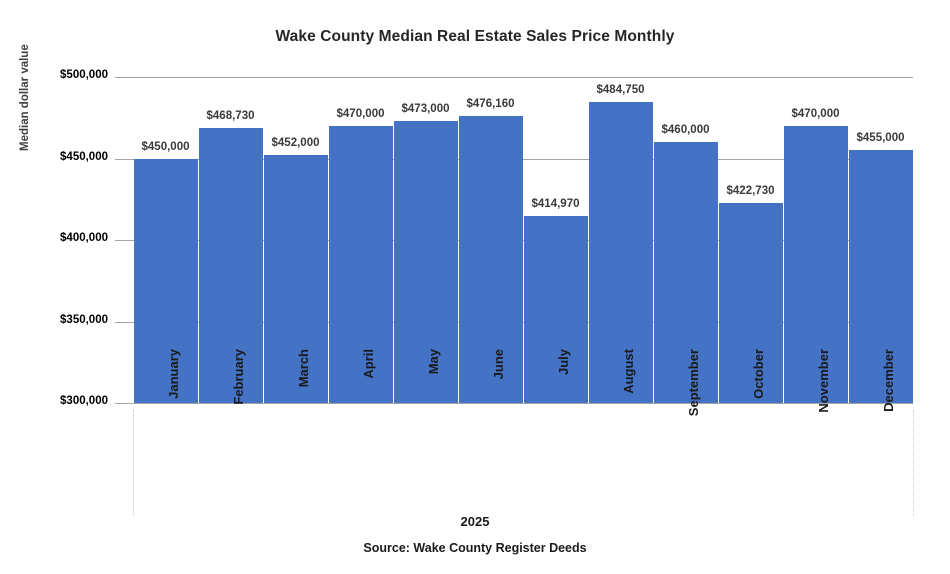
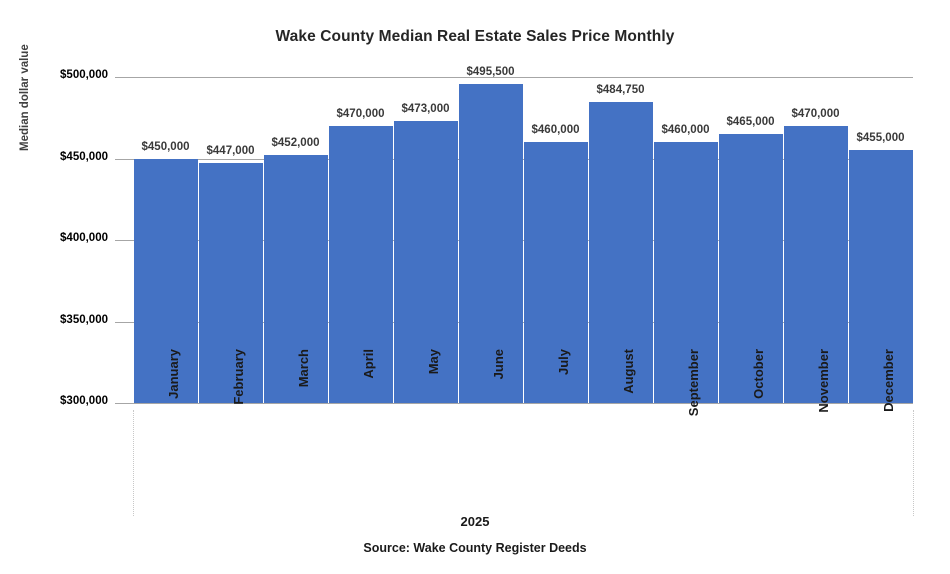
February: $468,730 -> $447,000
June: $476,160 -> $495,500
July: $414,970 -> $460,000
October: $422,730 -> $465,000
